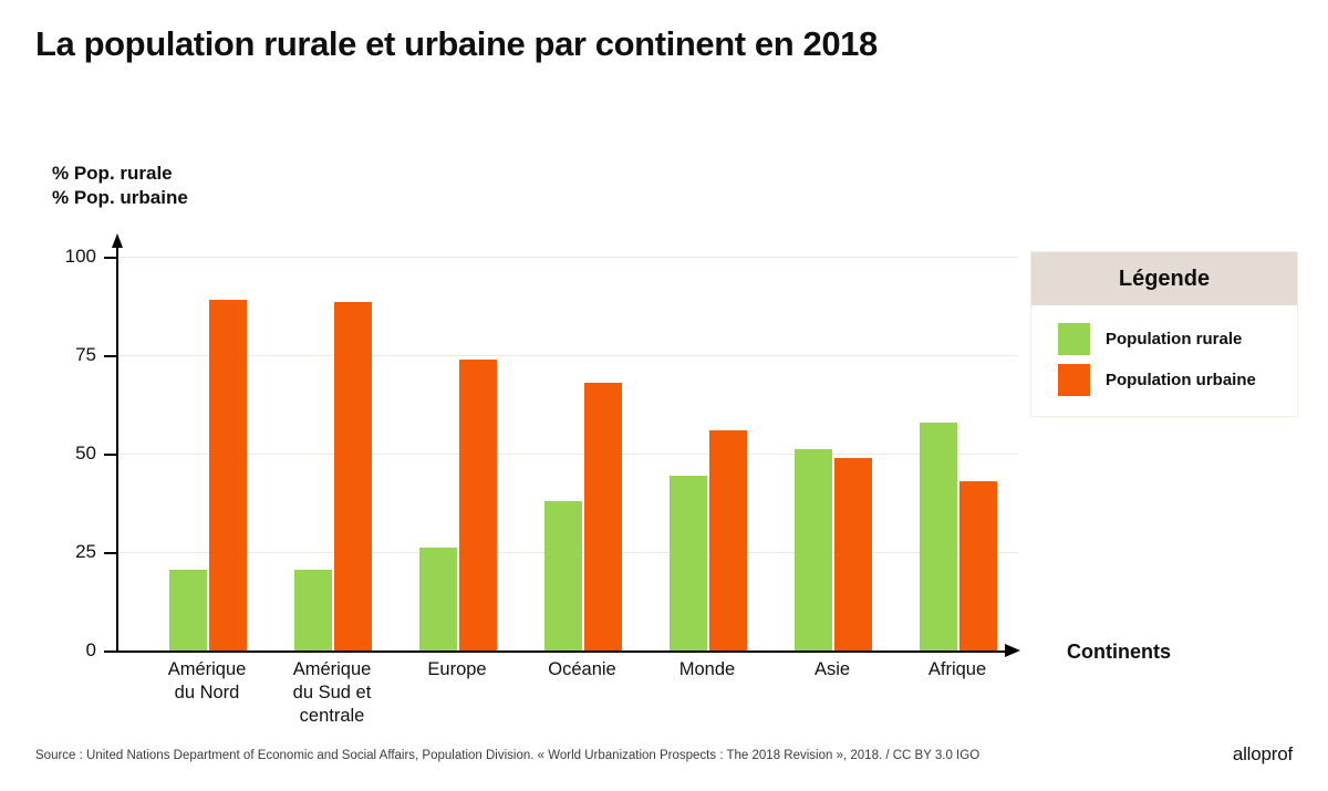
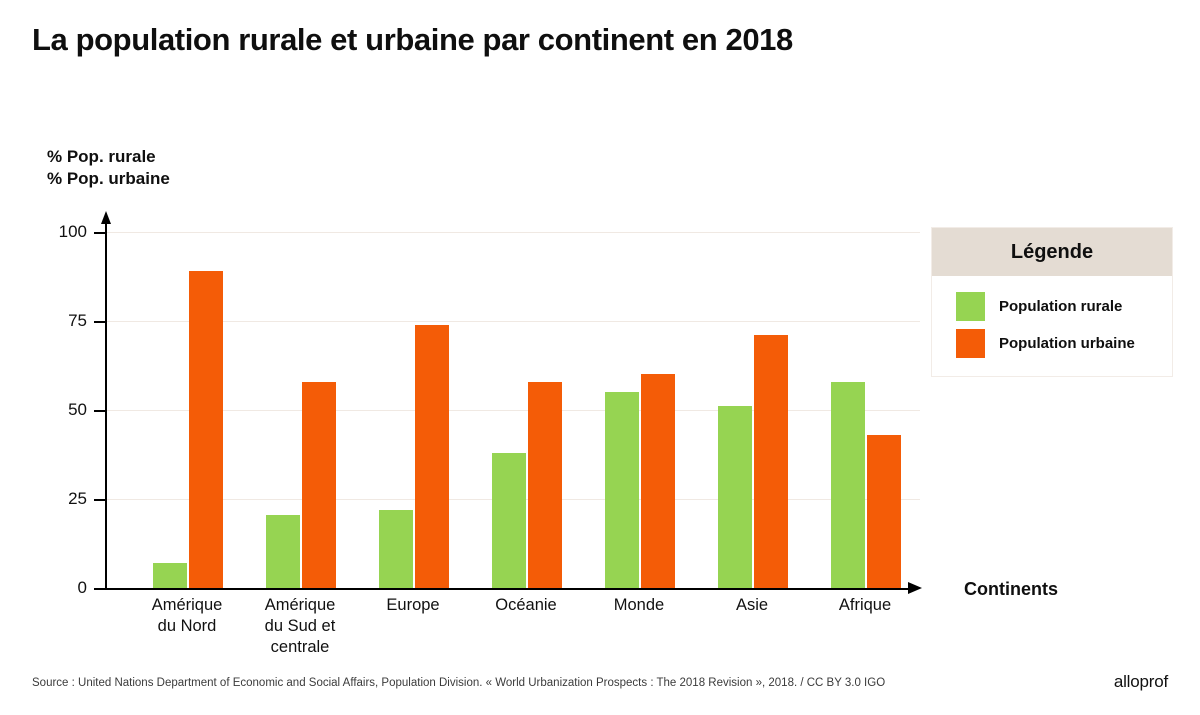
Population rurale/Amérique du Nord: 20 -> 7
Population urbaine/Amérique du Sud et centrale: 88 -> 58
Population rurale/Europe: 26 -> 22
Population urbaine/Océanie: 68 -> 58
Population rurale/Monde: 44 -> 55
Population urbaine/Monde: 56 -> 60
Population urbaine/Asie: 49 -> 71
